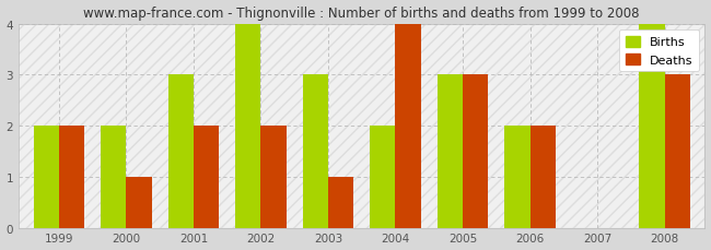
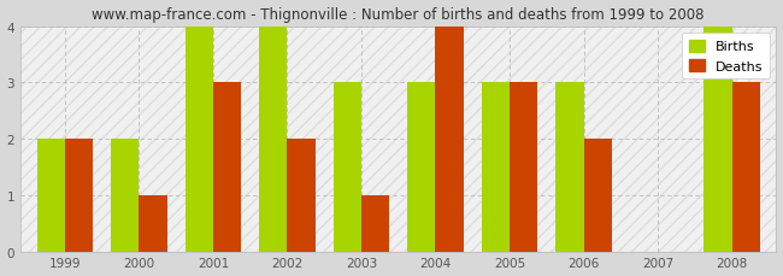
Births/2001: 3 -> 4
Deaths/2001: 2 -> 3
Births/2004: 2 -> 3
Births/2006: 2 -> 3
